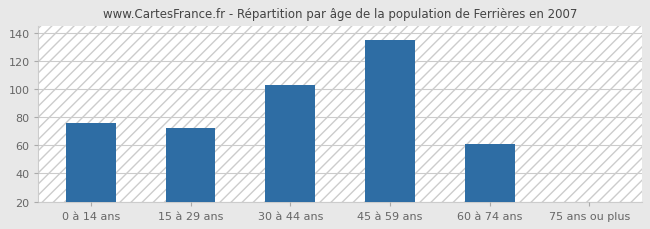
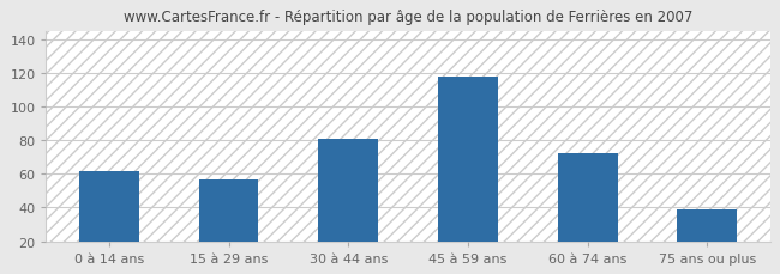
0 à 14 ans: 76 -> 62
15 à 29 ans: 72 -> 57
30 à 44 ans: 103 -> 81
45 à 59 ans: 135 -> 118
60 à 74 ans: 61 -> 72
75 ans ou plus: 20 -> 39
